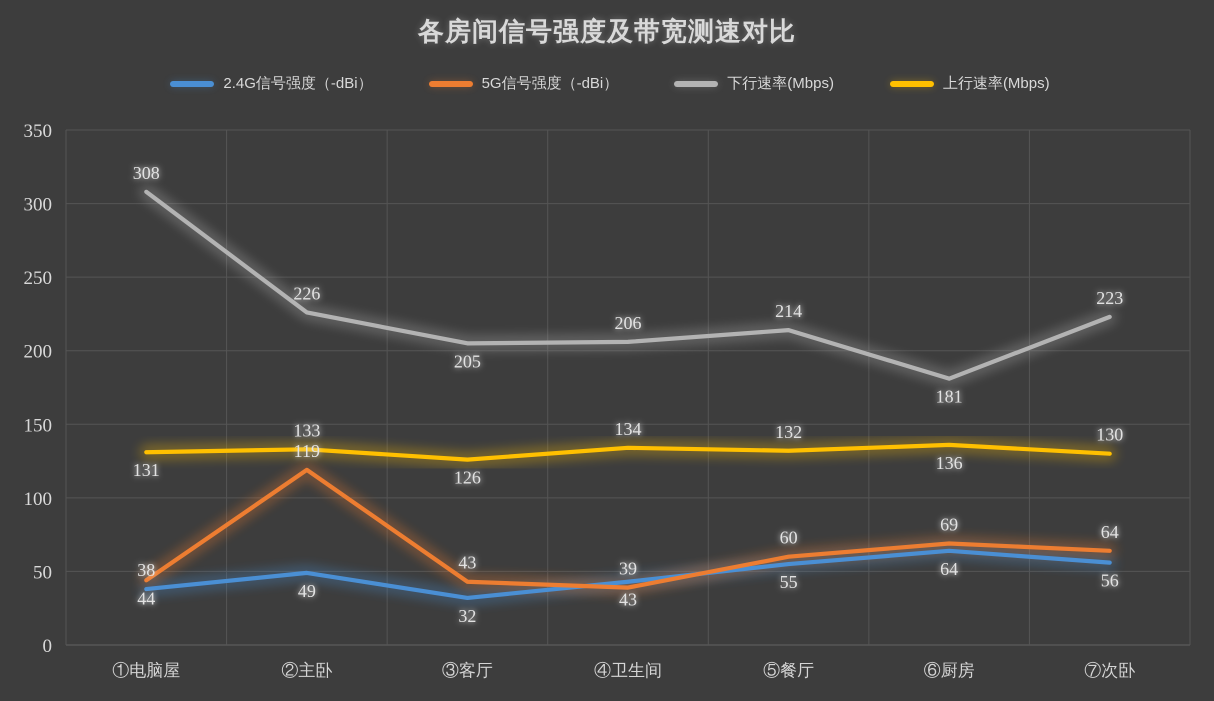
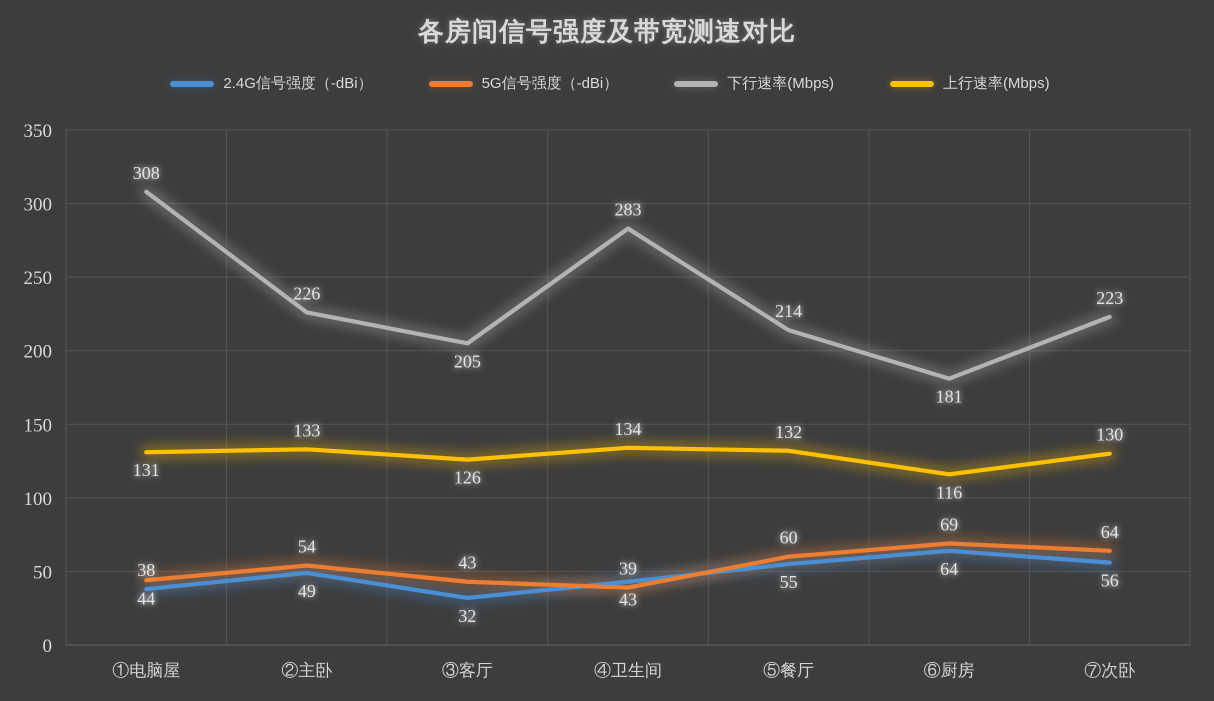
5G信号强度（-dBi）/②主卧: 119 -> 54
下行速率(Mbps)/④卫生间: 206 -> 283
上行速率(Mbps)/⑥厨房: 136 -> 116
